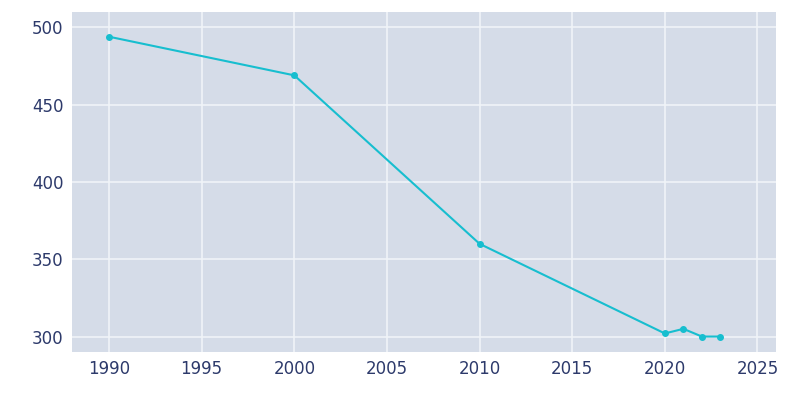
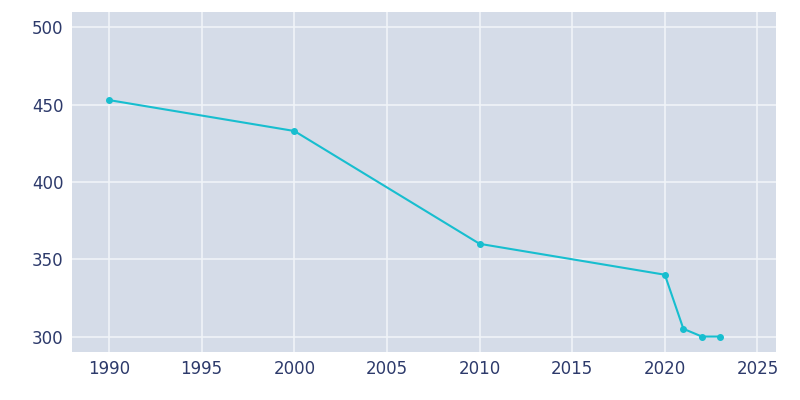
1990: 494 -> 453
2000: 469 -> 433
2020: 302 -> 340
